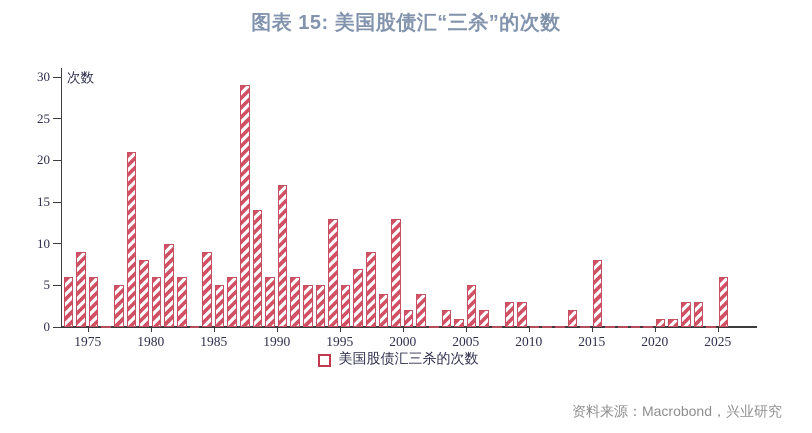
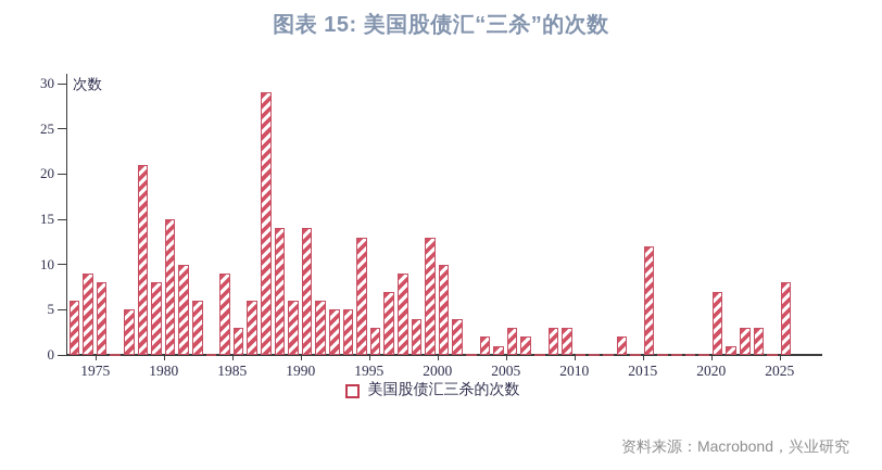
1975: 6 -> 8
1980: 6 -> 15
1985: 5 -> 3
1990: 17 -> 14
1995: 5 -> 3
2000: 2 -> 10
2005: 5 -> 3
2015: 8 -> 12
2020: 1 -> 7
2025: 6 -> 8
